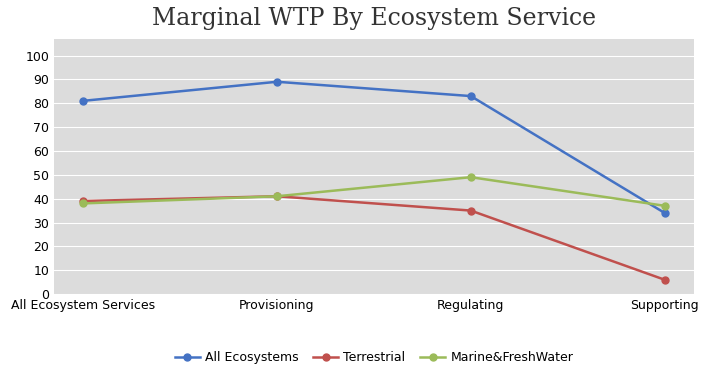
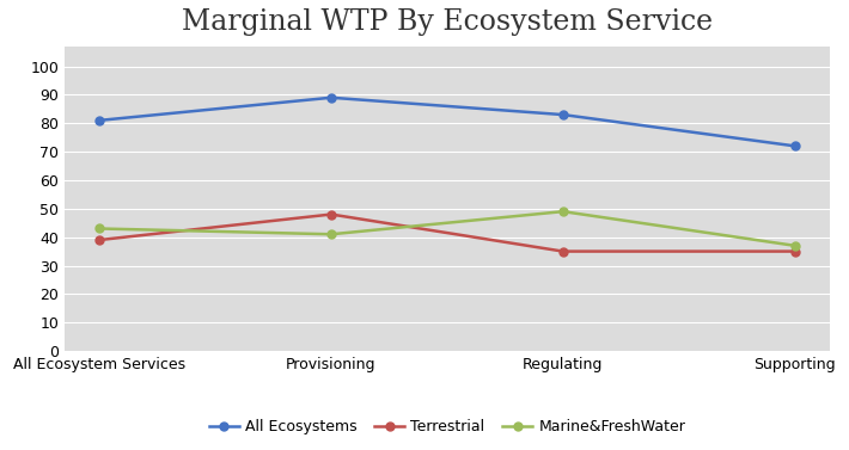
Marine&FreshWater/All Ecosystem Services: 38 -> 43
Terrestrial/Provisioning: 41 -> 48
All Ecosystems/Supporting: 34 -> 72
Terrestrial/Supporting: 6 -> 35
